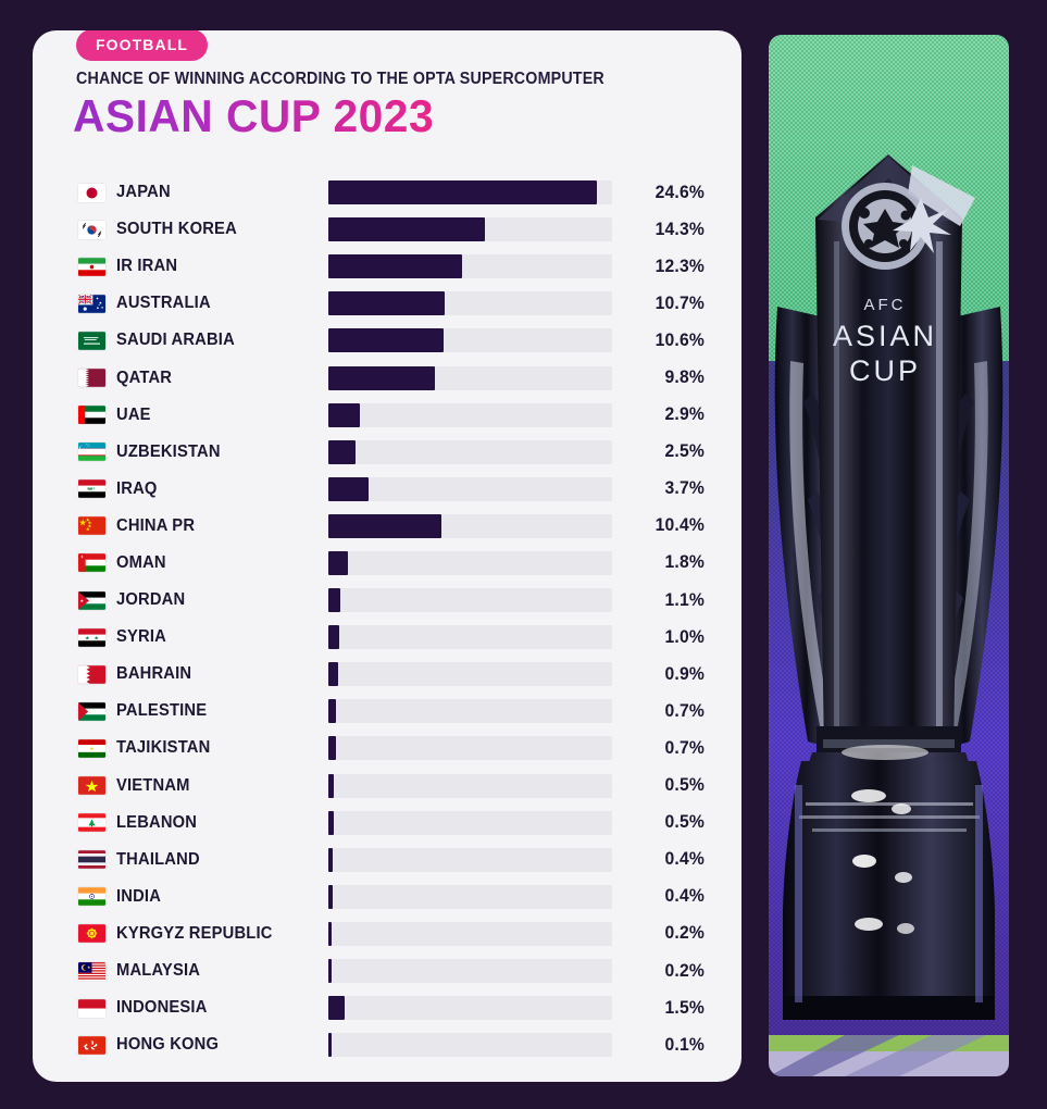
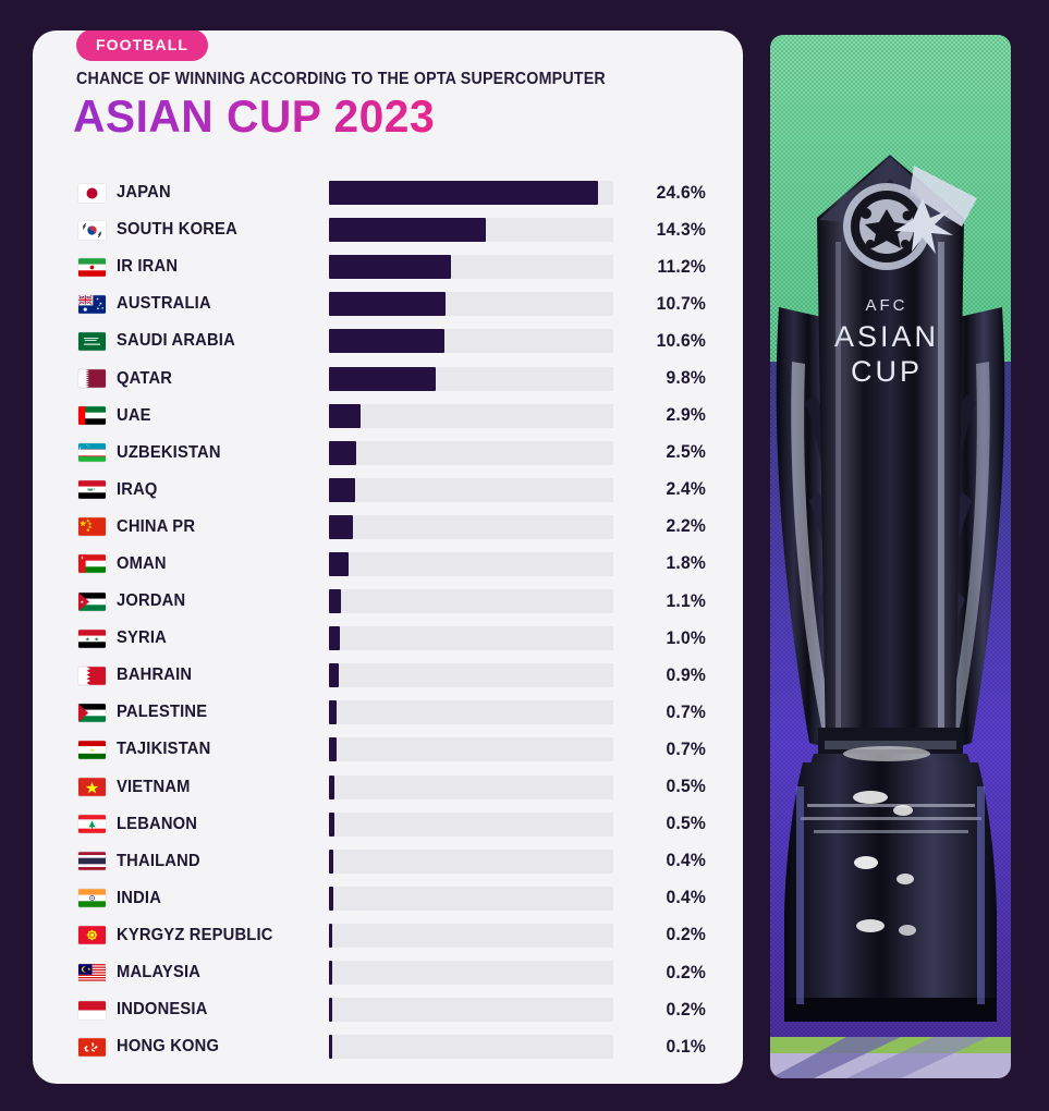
IR IRAN: 12.3% -> 11.2%
IRAQ: 3.7% -> 2.4%
CHINA PR: 10.4% -> 2.2%
INDONESIA: 1.5% -> 0.2%
